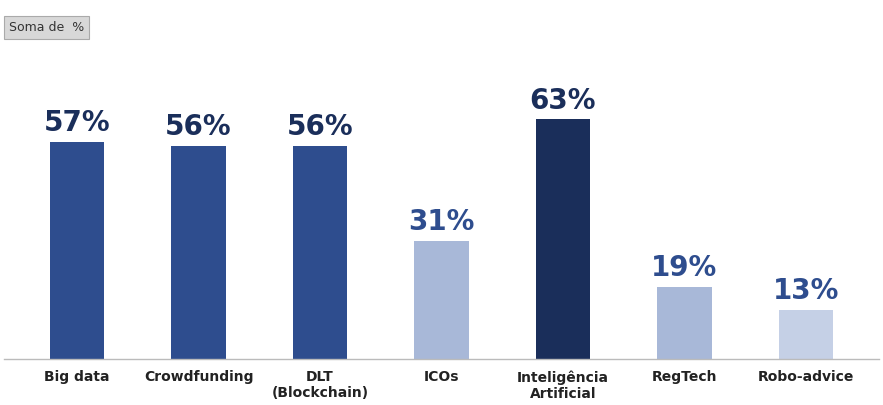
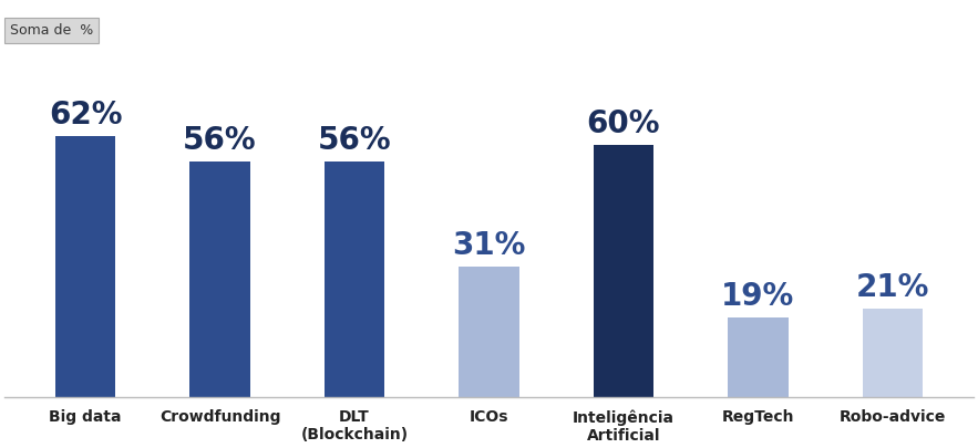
Big data: 57% -> 62%
Inteligência Artificial: 63% -> 60%
Robo-advice: 13% -> 21%
